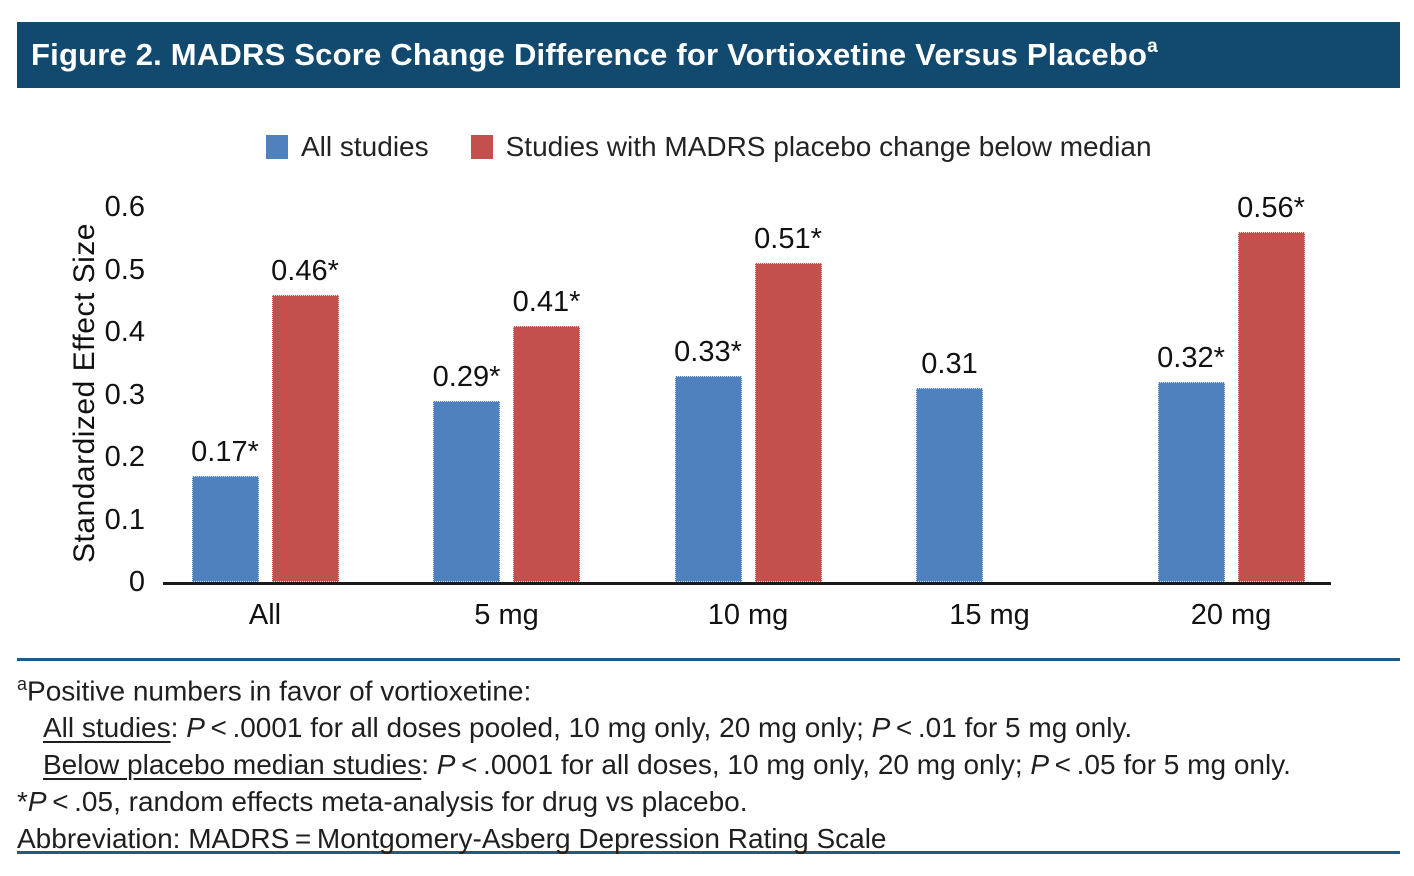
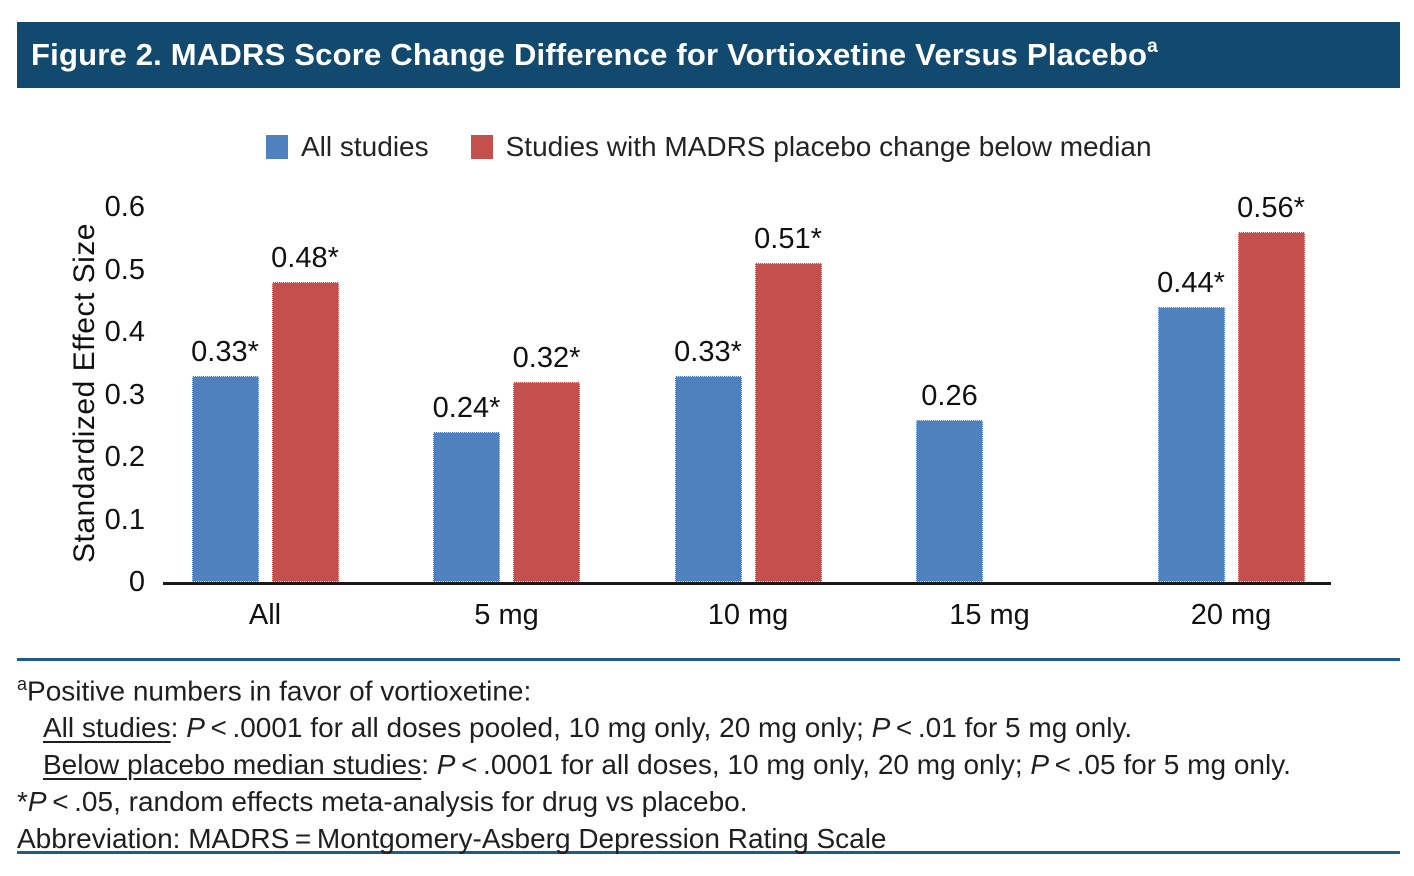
All studies/All: 0.17 -> 0.33
Studies with MADRS placebo change below median/All: 0.46 -> 0.48
All studies/5 mg: 0.29 -> 0.24
Studies with MADRS placebo change below median/5 mg: 0.41 -> 0.32
All studies/15 mg: 0.31 -> 0.26
All studies/20 mg: 0.32 -> 0.44
